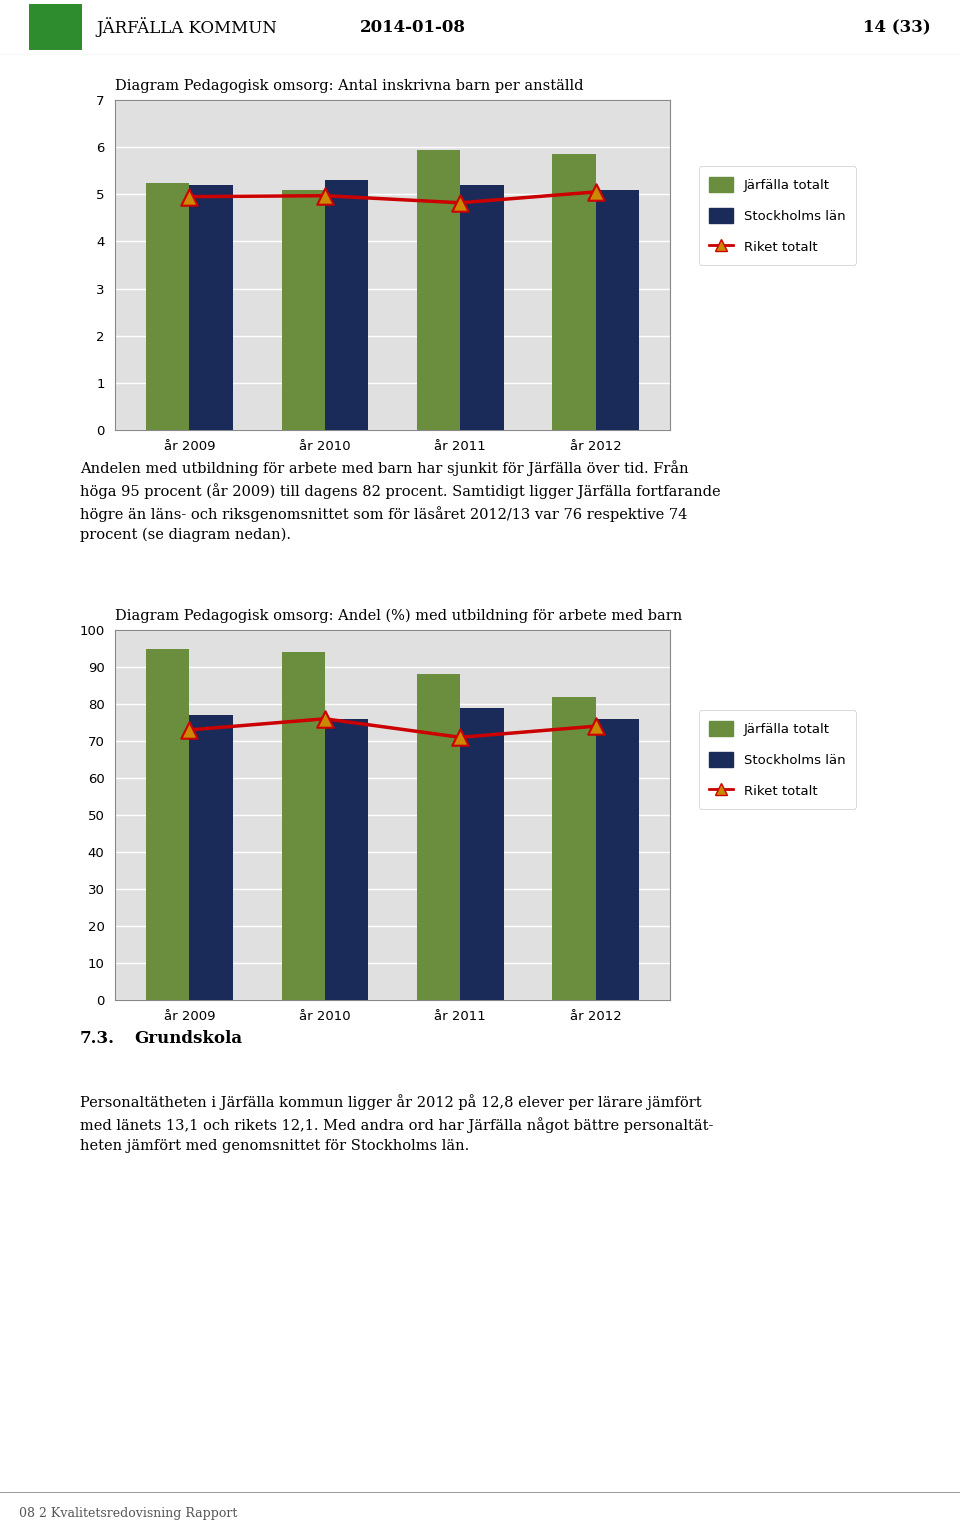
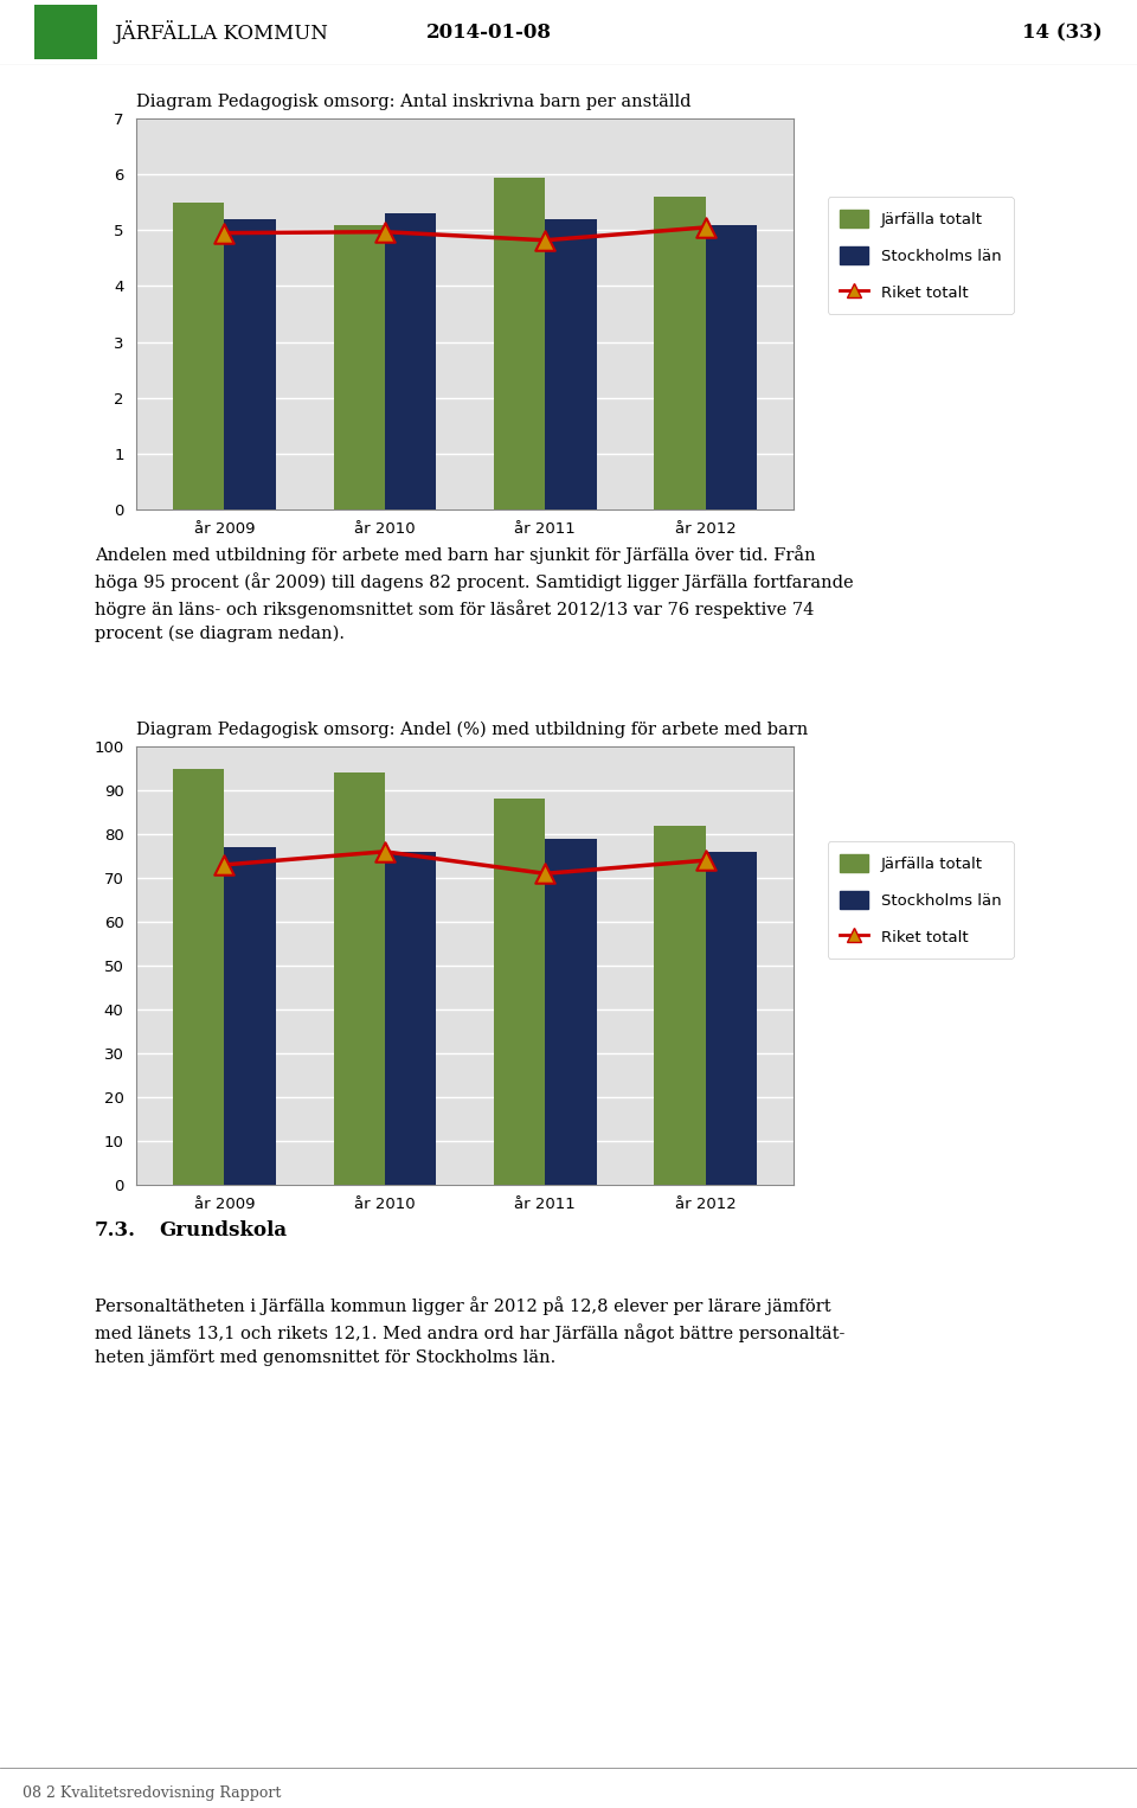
Diagram Pedagogisk omsorg: Antal inskrivna barn per anställd/Järfälla totalt/år 2009: 5.25 -> 5.50
Diagram Pedagogisk omsorg: Antal inskrivna barn per anställd/Järfälla totalt/år 2012: 5.85 -> 5.60
